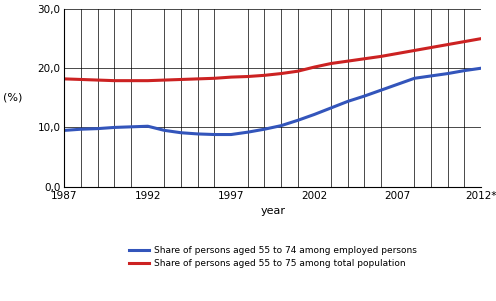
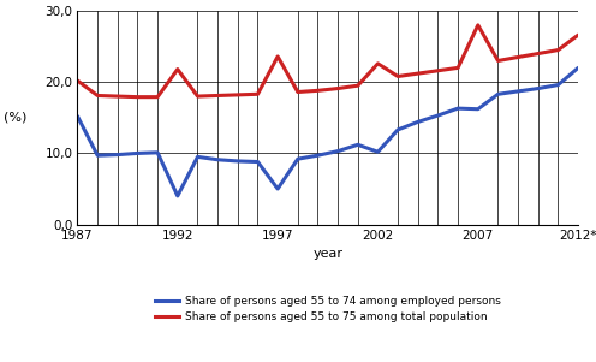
Share of persons aged 55 to 74 among employed persons/1987: 9,5 -> 15,2
Share of persons aged 55 to 75 among total population/1987: 18,2 -> 20,2
Share of persons aged 55 to 74 among employed persons/1992: 10,2 -> 4,0
Share of persons aged 55 to 75 among total population/1992: 17,9 -> 21,8
Share of persons aged 55 to 74 among employed persons/1997: 8,8 -> 5,0
Share of persons aged 55 to 75 among total population/1997: 18,5 -> 23,6
Share of persons aged 55 to 74 among employed persons/2002: 12,2 -> 10,2
Share of persons aged 55 to 75 among total population/2002: 20,2 -> 22,6
Share of persons aged 55 to 74 among employed persons/2007: 17,3 -> 16,2
Share of persons aged 55 to 75 among total population/2007: 22,5 -> 28,0
Share of persons aged 55 to 74 among employed persons/2012*: 20,0 -> 22,0
Share of persons aged 55 to 75 among total population/2012*: 25,0 -> 26,6
